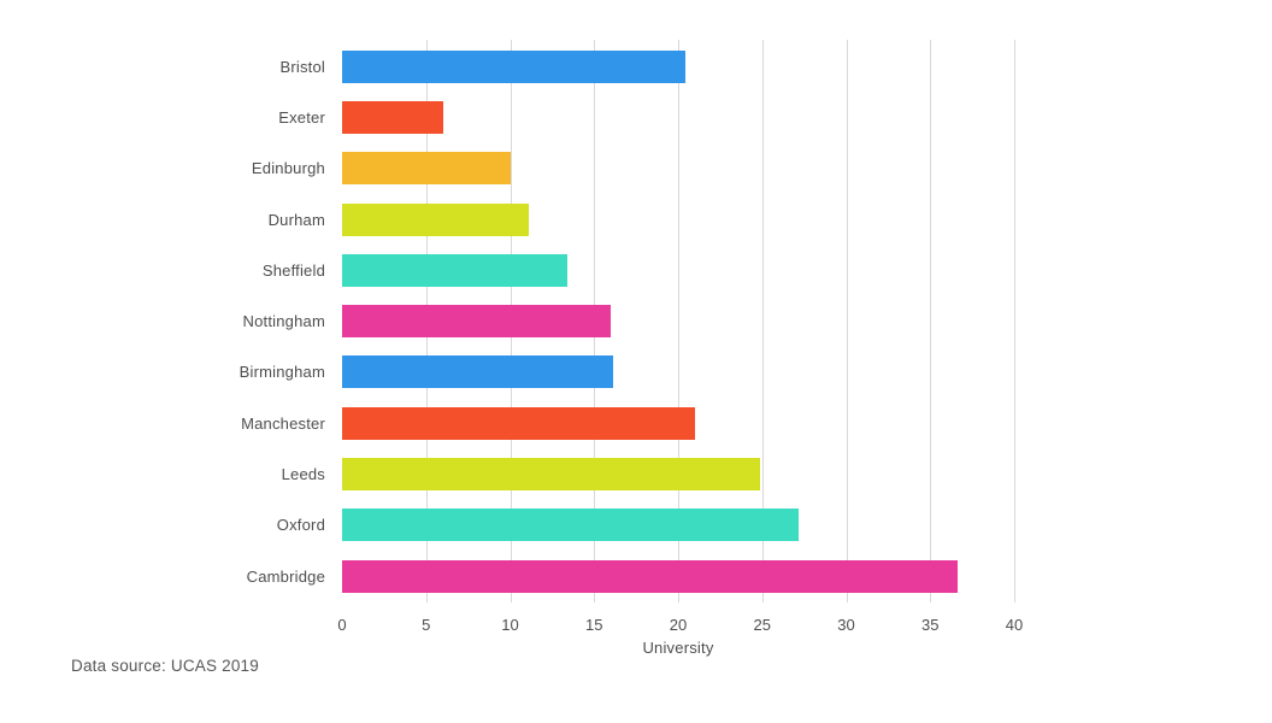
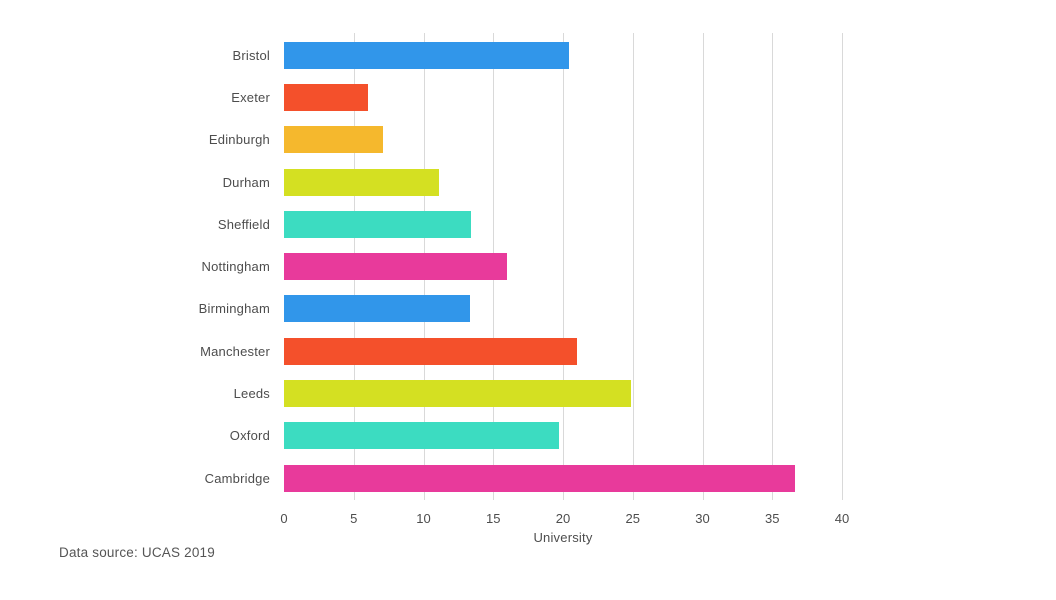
Edinburgh: 10.0 -> 7.1
Birmingham: 16.1 -> 13.3
Oxford: 27.2 -> 19.7
